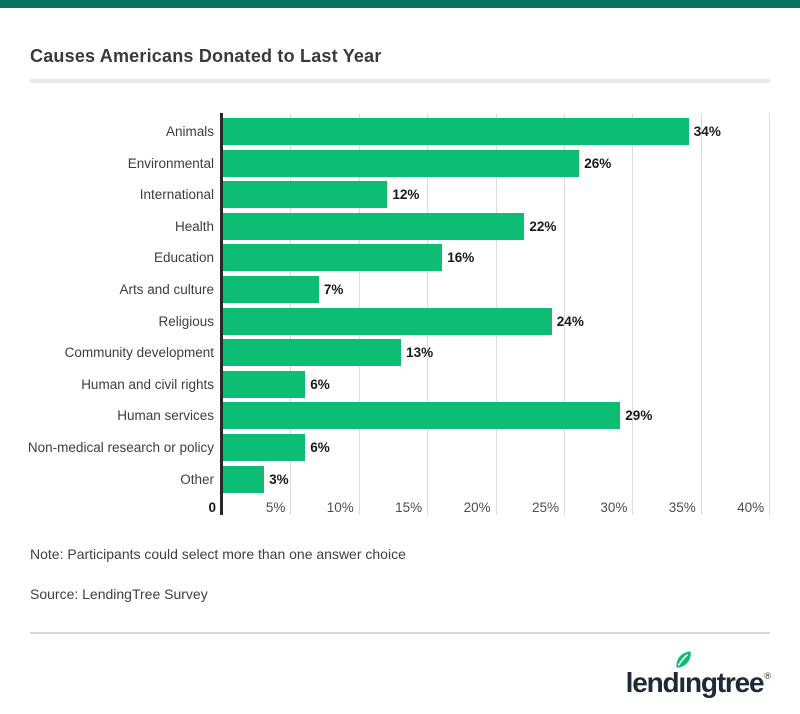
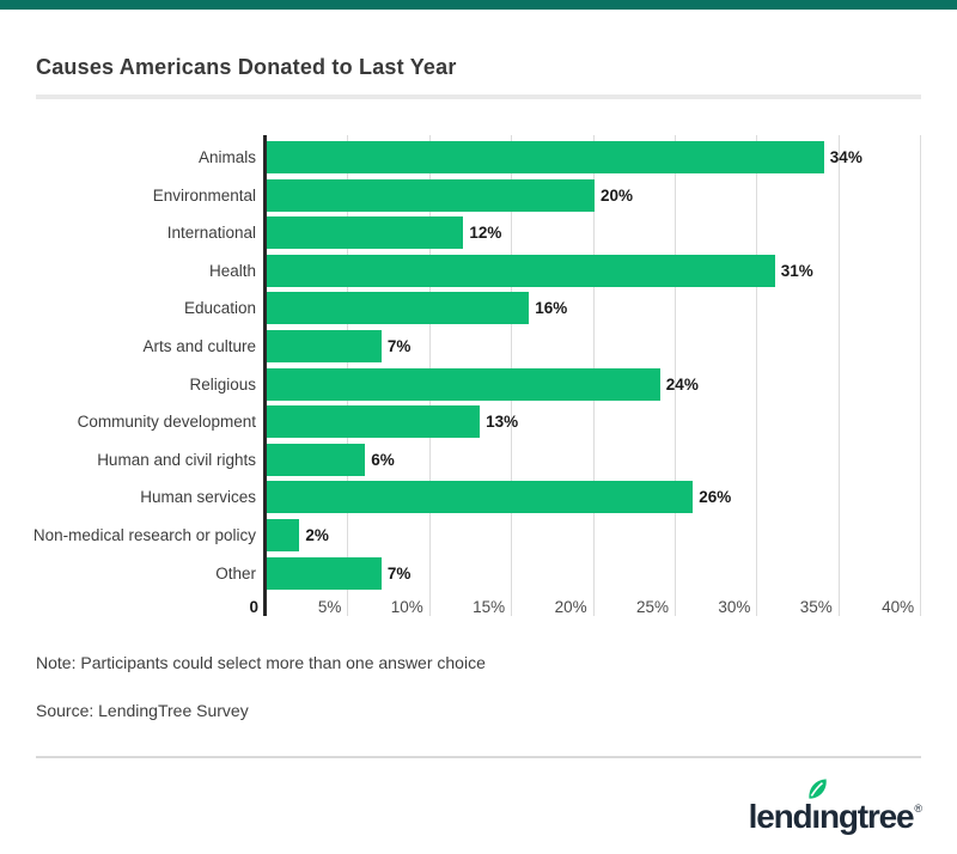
Environmental: 26% -> 20%
Health: 22% -> 31%
Human services: 29% -> 26%
Non-medical research or policy: 6% -> 2%
Other: 3% -> 7%
